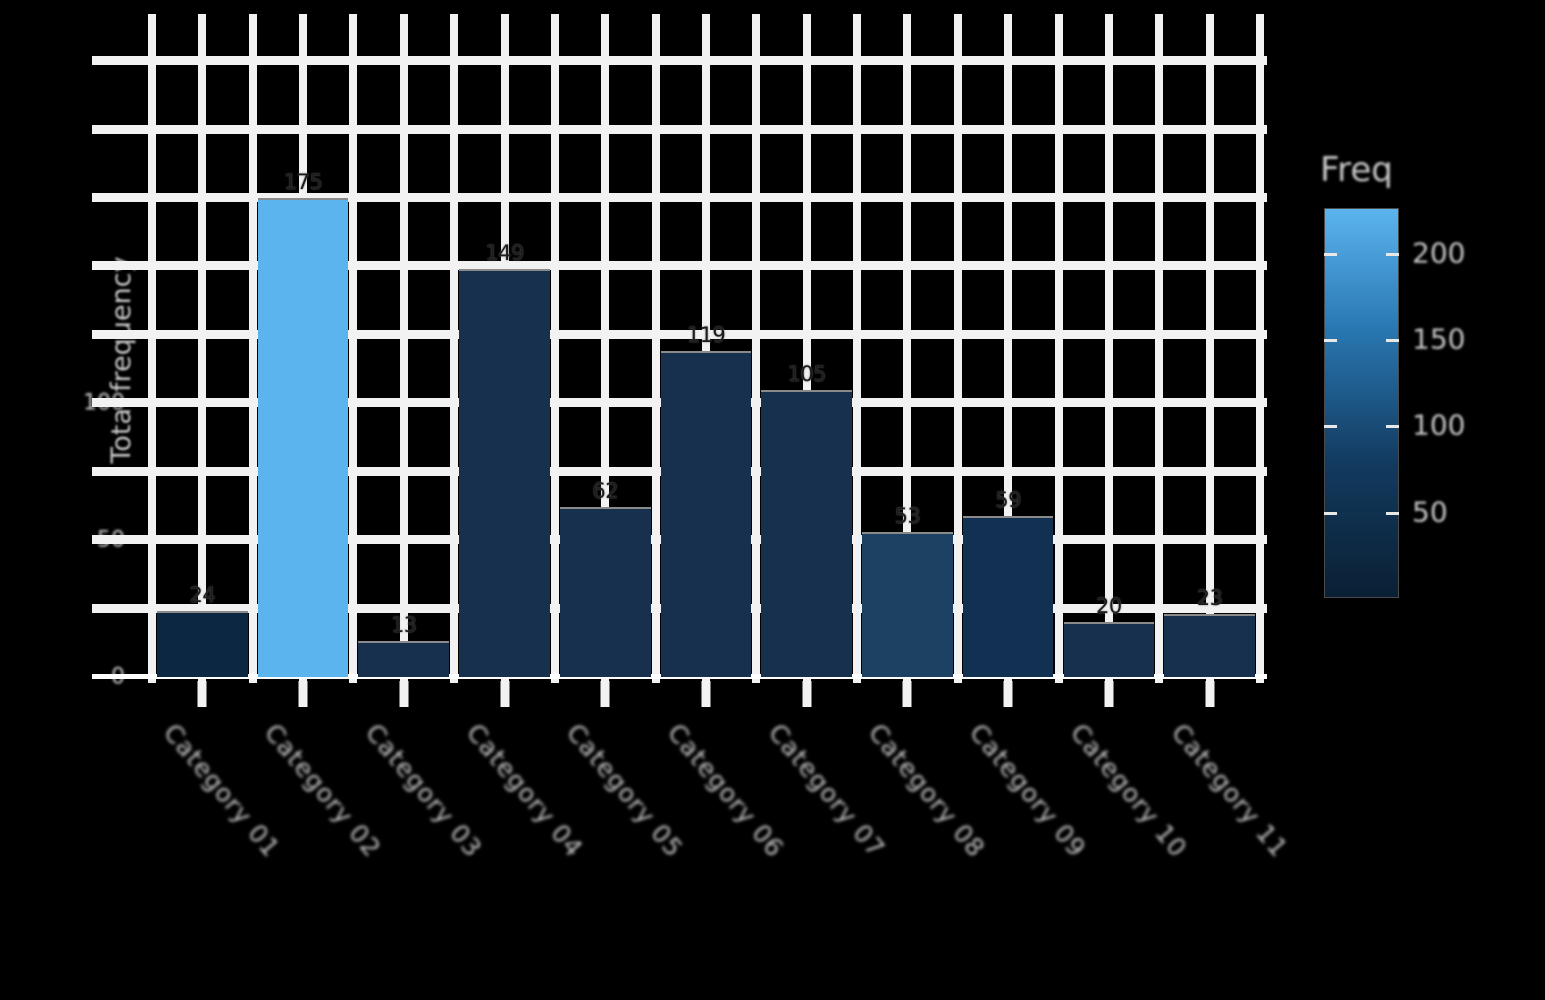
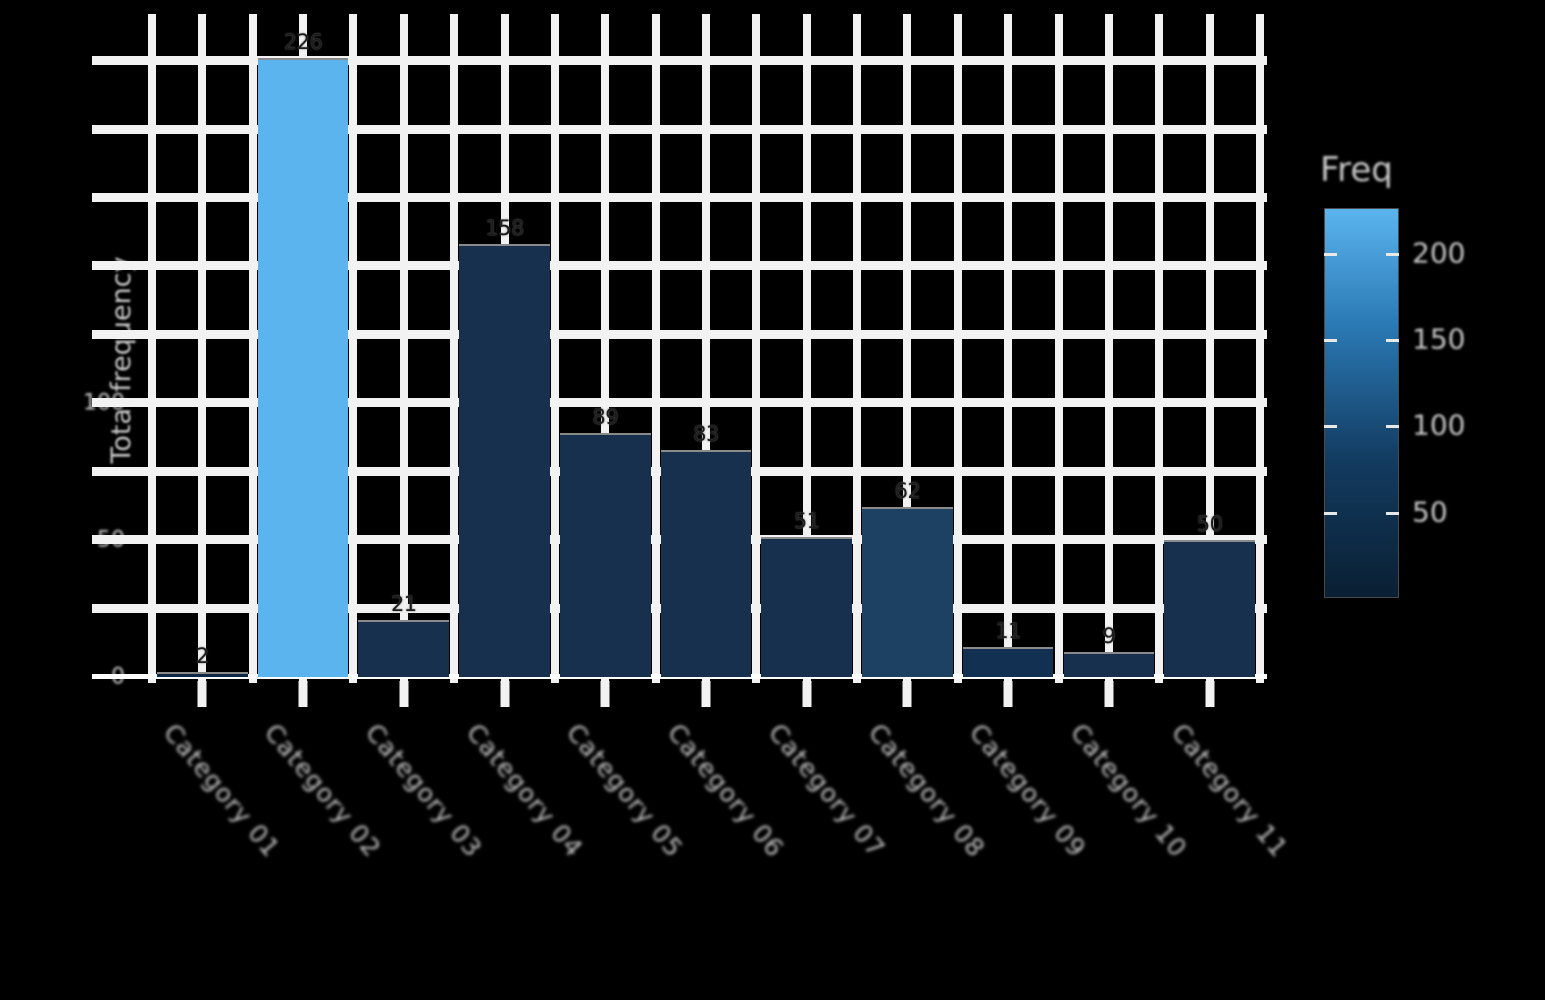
Category 01: 24 -> 2
Category 02: 175 -> 226
Category 03: 13 -> 21
Category 04: 149 -> 158
Category 05: 62 -> 89
Category 06: 119 -> 83
Category 07: 105 -> 51
Category 08: 53 -> 62
Category 09: 59 -> 11
Category 10: 20 -> 9
Category 11: 23 -> 50
